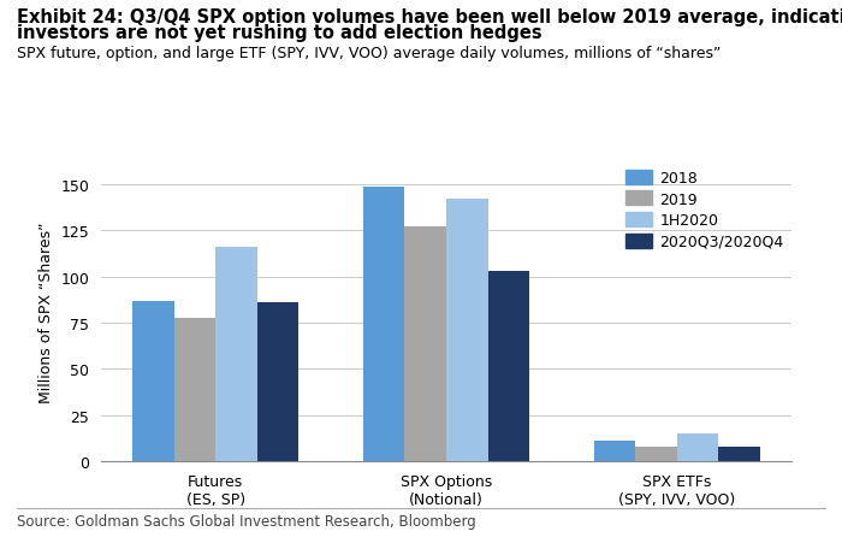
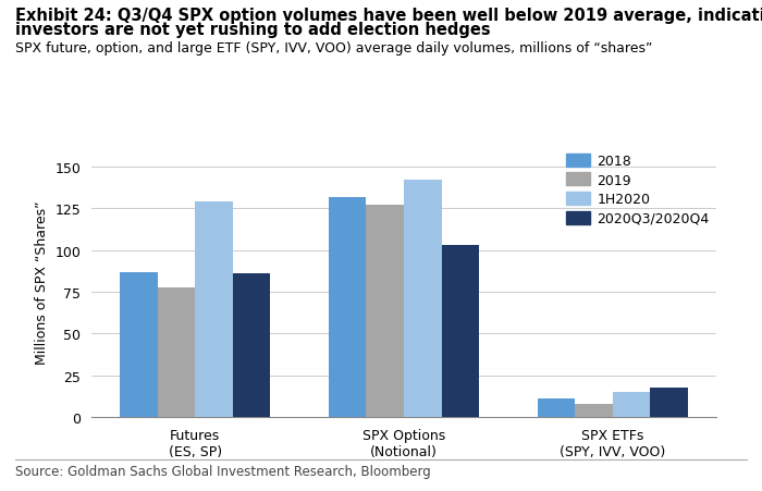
1H2020/Futures (ES, SP): 116 -> 129
2018/SPX Options (Notional): 149 -> 132
2020Q3/2020Q4/SPX ETFs (SPY, IVV, VOO): 8 -> 18
